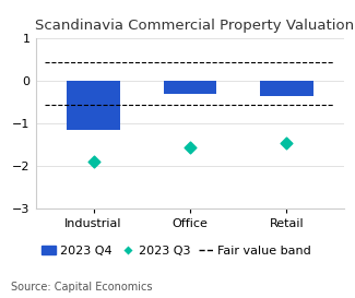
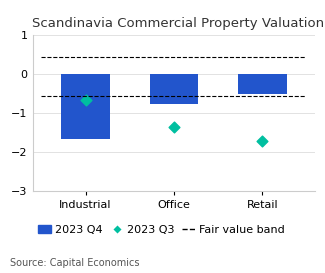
2023 Q4/Industrial: -1.15 -> -1.65
2023 Q3/Industrial: -1.90 -> -0.65
2023 Q4/Office: -0.30 -> -0.75
2023 Q3/Office: -1.55 -> -1.35
2023 Q4/Retail: -0.35 -> -0.50
2023 Q3/Retail: -1.45 -> -1.70
